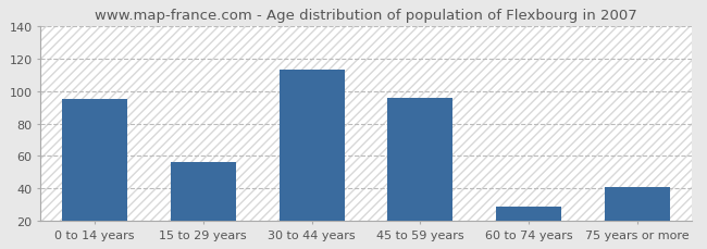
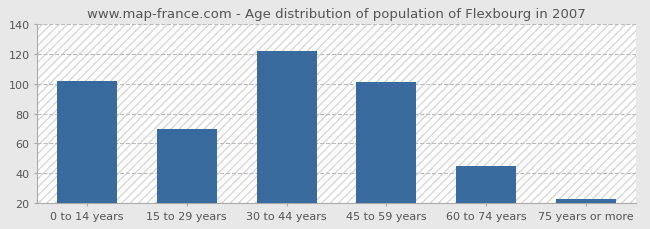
0 to 14 years: 95 -> 102
15 to 29 years: 56 -> 70
30 to 44 years: 113 -> 122
45 to 59 years: 96 -> 101
60 to 74 years: 29 -> 45
75 years or more: 41 -> 23
